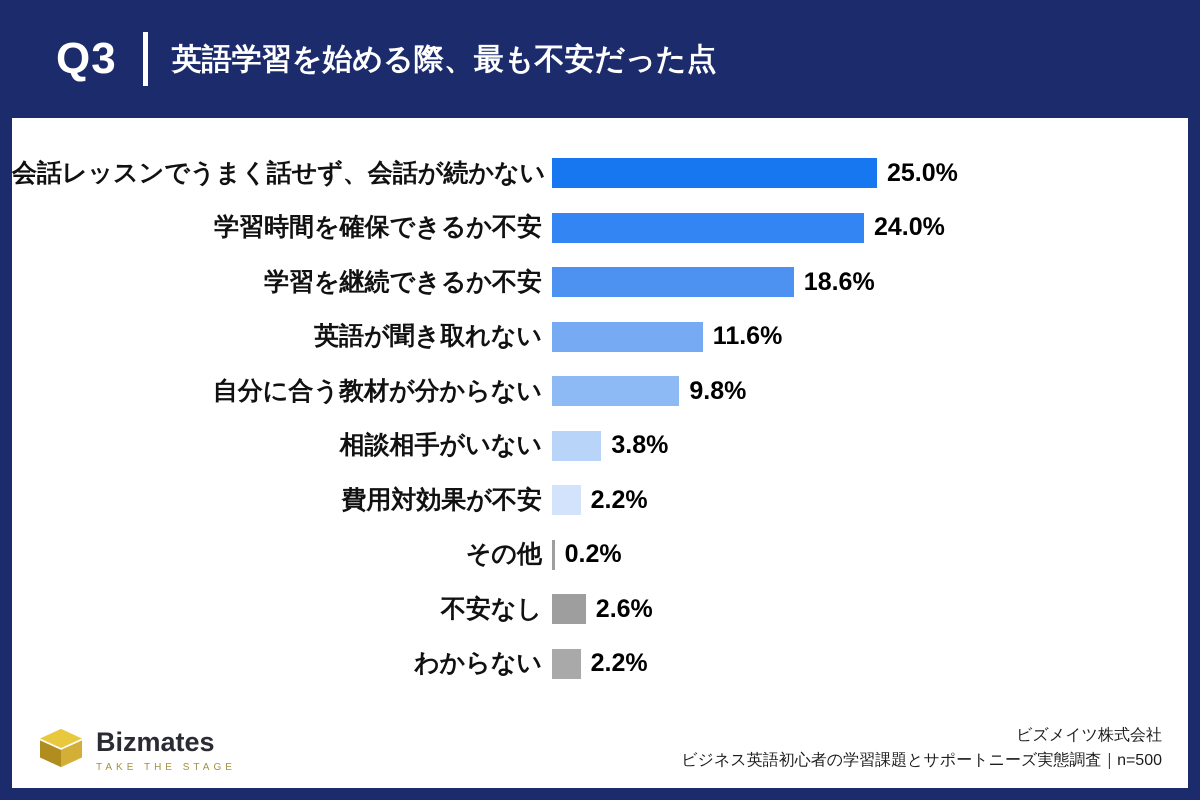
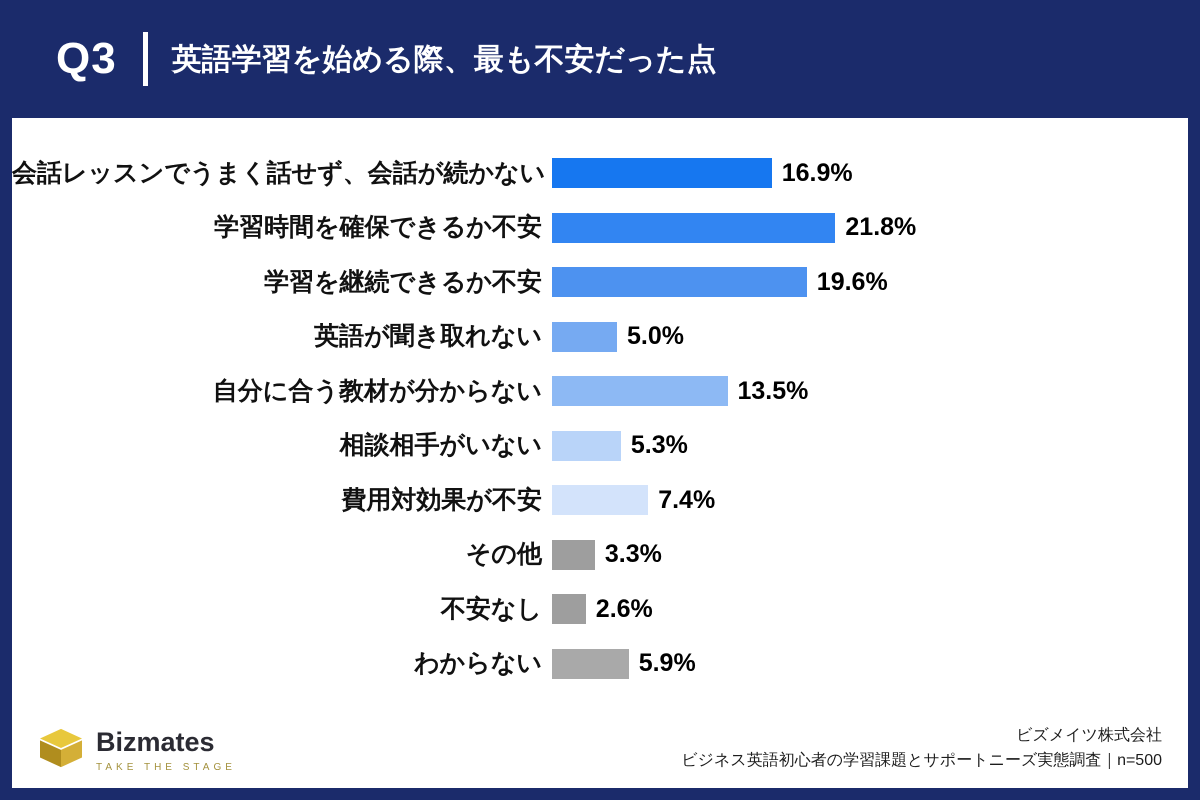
会話レッスンでうまく話せず、会話が続かない: 25.0% -> 16.9%
学習時間を確保できるか不安: 24.0% -> 21.8%
学習を継続できるか不安: 18.6% -> 19.6%
英語が聞き取れない: 11.6% -> 5.0%
自分に合う教材が分からない: 9.8% -> 13.5%
相談相手がいない: 3.8% -> 5.3%
費用対効果が不安: 2.2% -> 7.4%
その他: 0.2% -> 3.3%
わからない: 2.2% -> 5.9%
